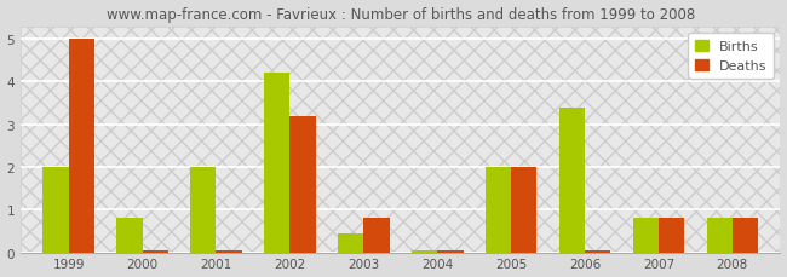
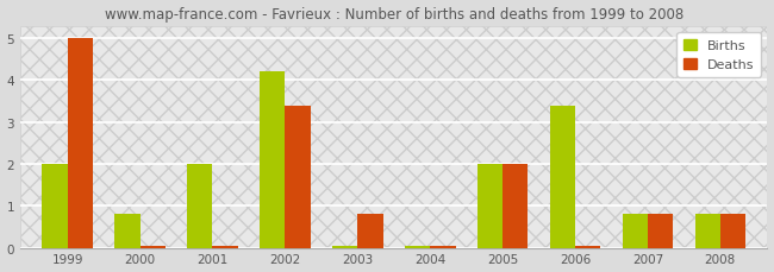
Deaths/2002: 3.20 -> 3.40
Births/2003: 0.45 -> 0.05
